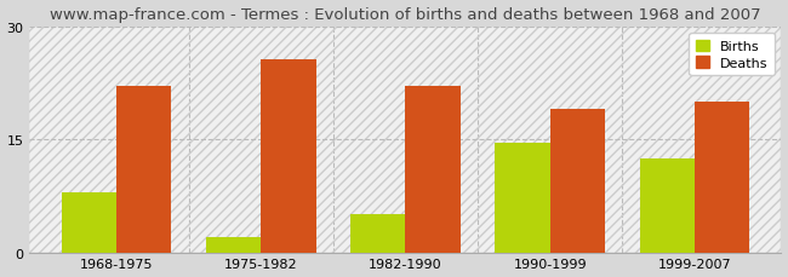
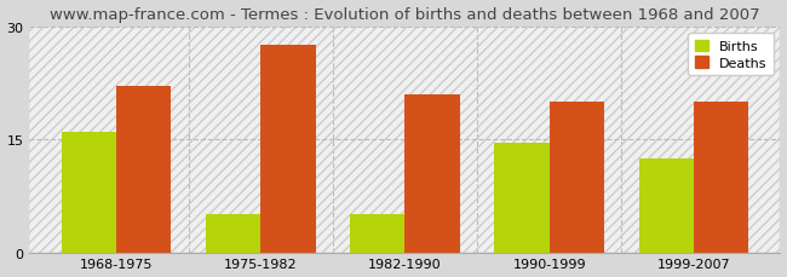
Births/1968-1975: 8.0 -> 16.0
Births/1975-1982: 2.0 -> 5.0
Deaths/1975-1982: 25.6 -> 27.5
Deaths/1982-1990: 22.0 -> 21.0
Deaths/1990-1999: 19.0 -> 20.0
